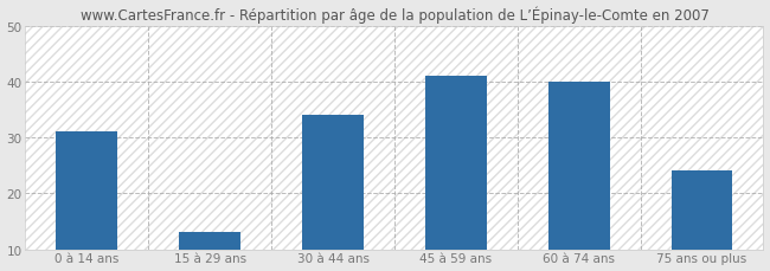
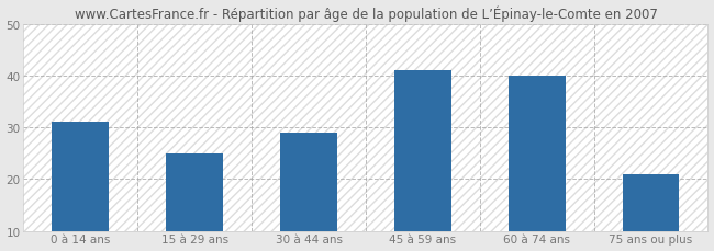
15 à 29 ans: 13 -> 25
30 à 44 ans: 34 -> 29
75 ans ou plus: 24 -> 21
